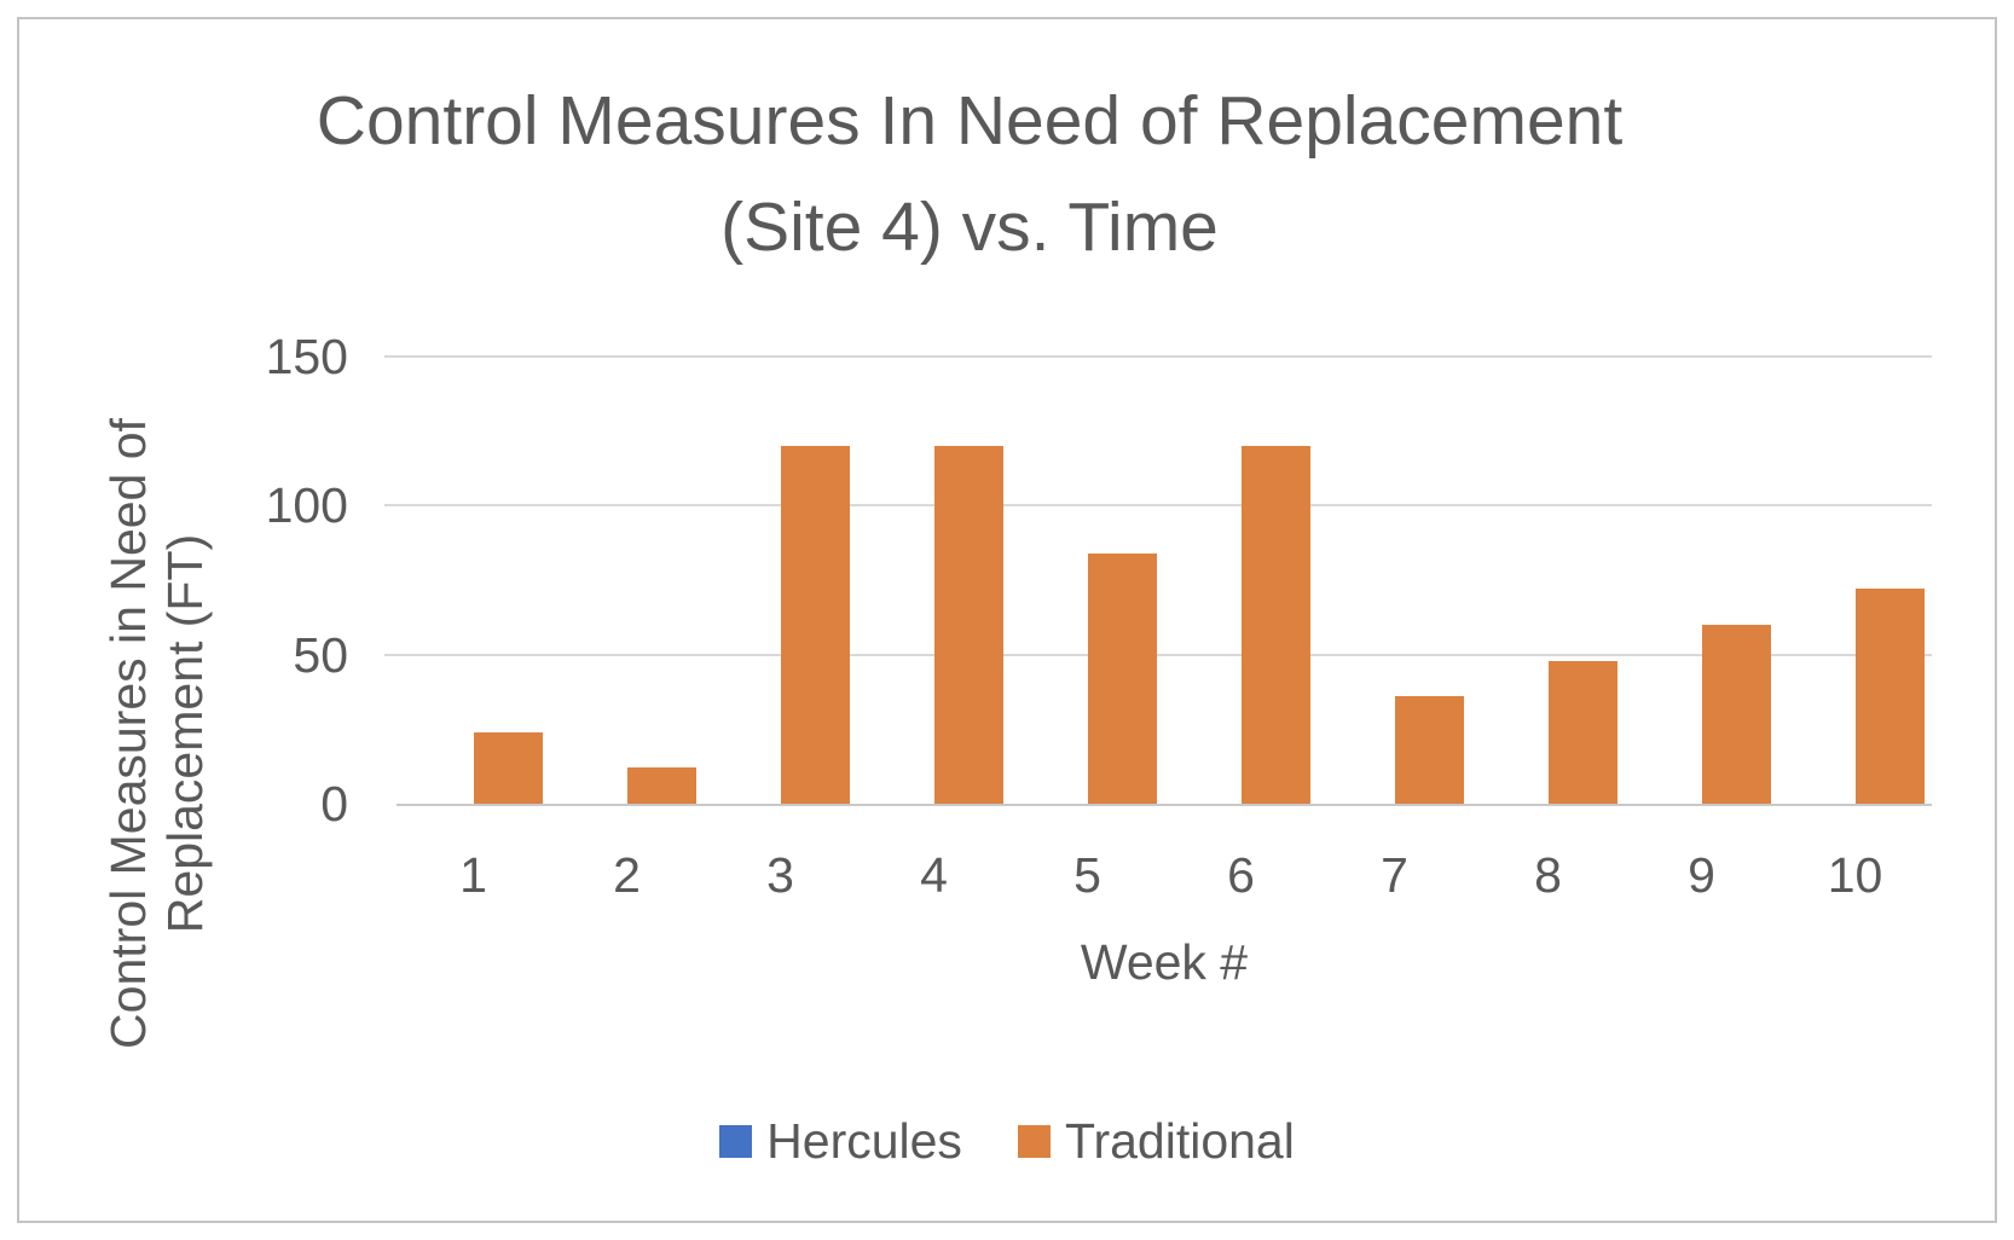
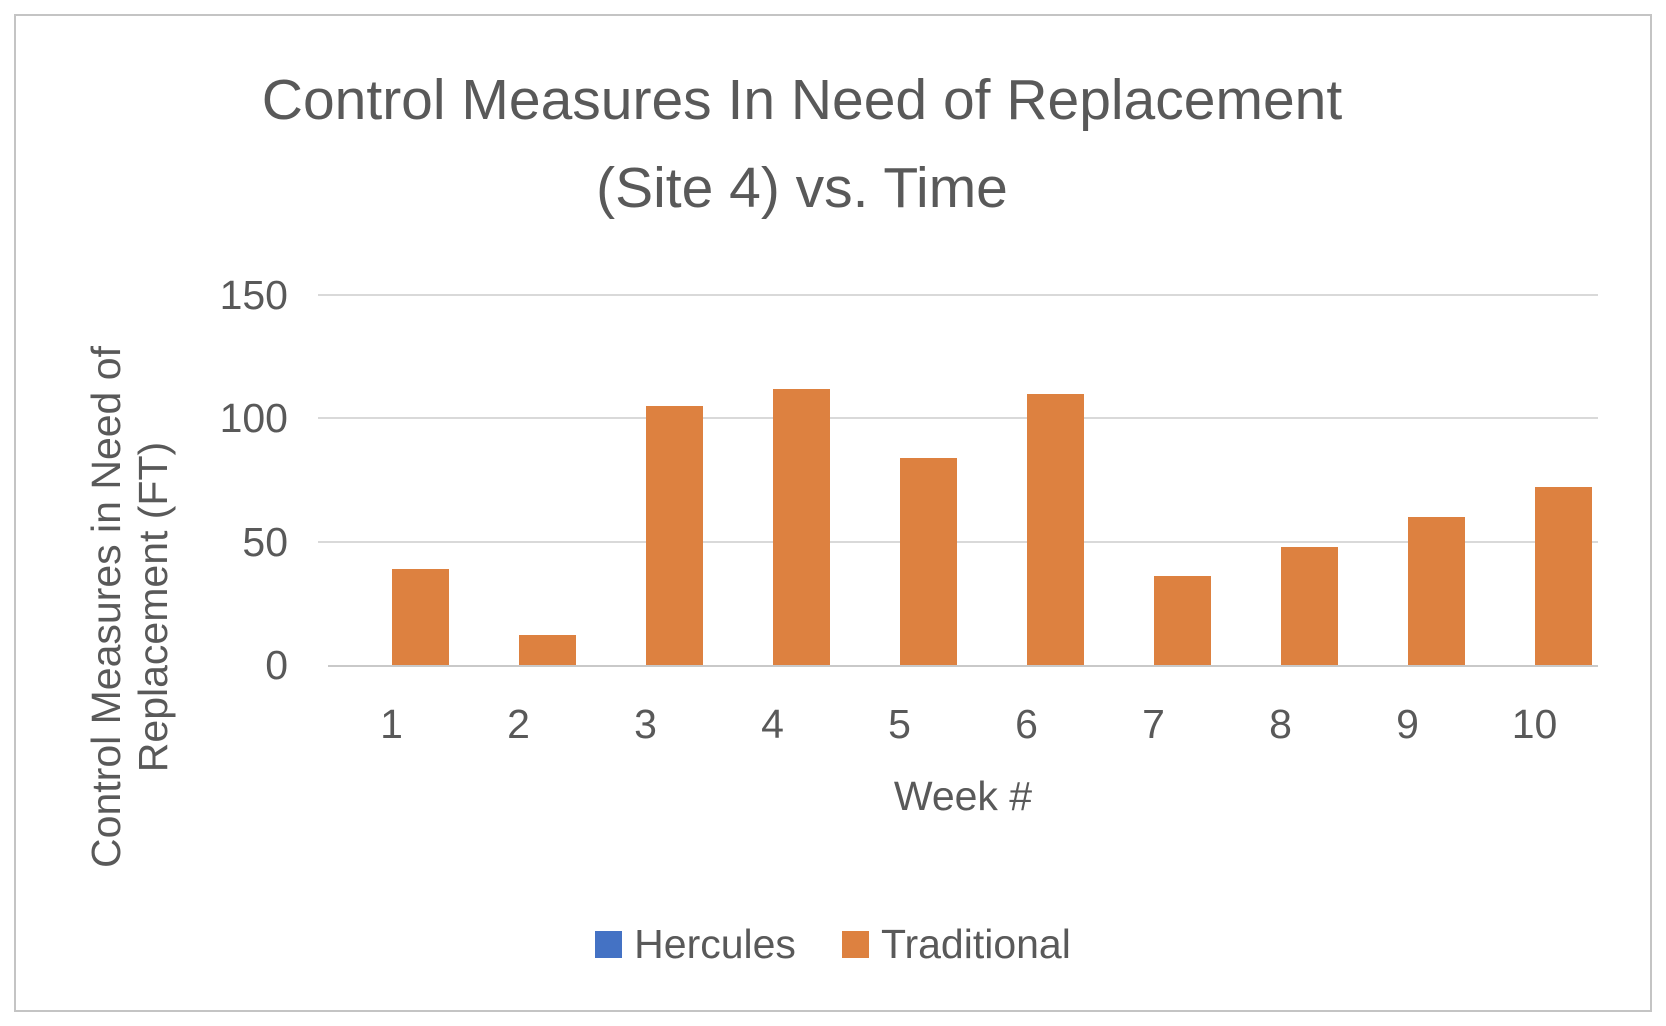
Traditional/1: 24 -> 39
Traditional/3: 120 -> 105
Traditional/4: 120 -> 112
Traditional/6: 120 -> 110
